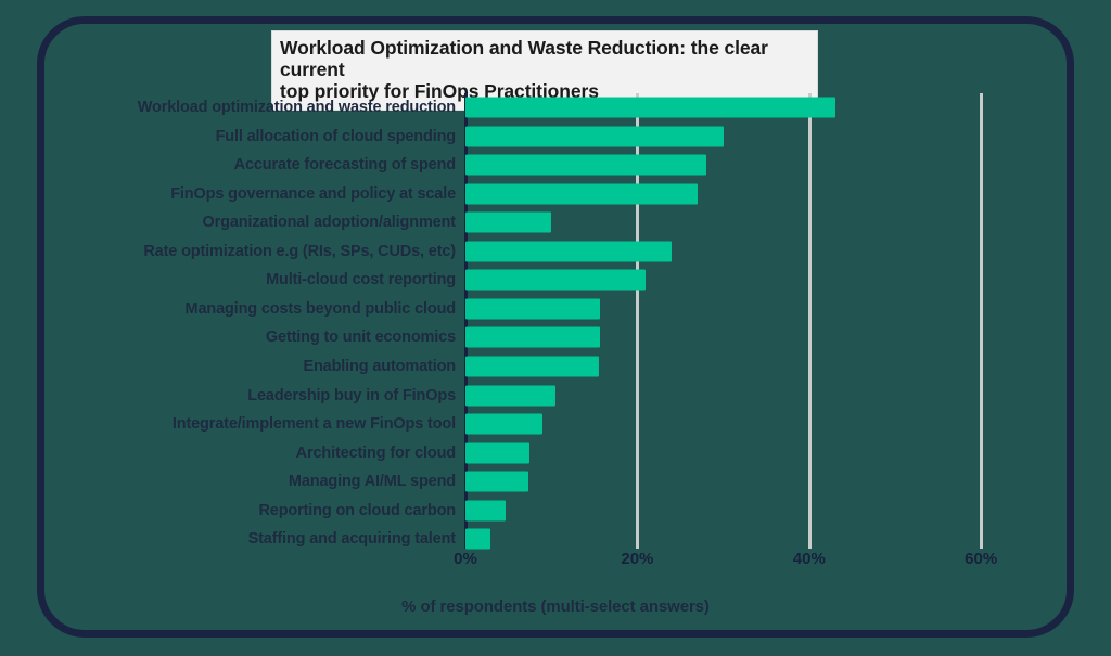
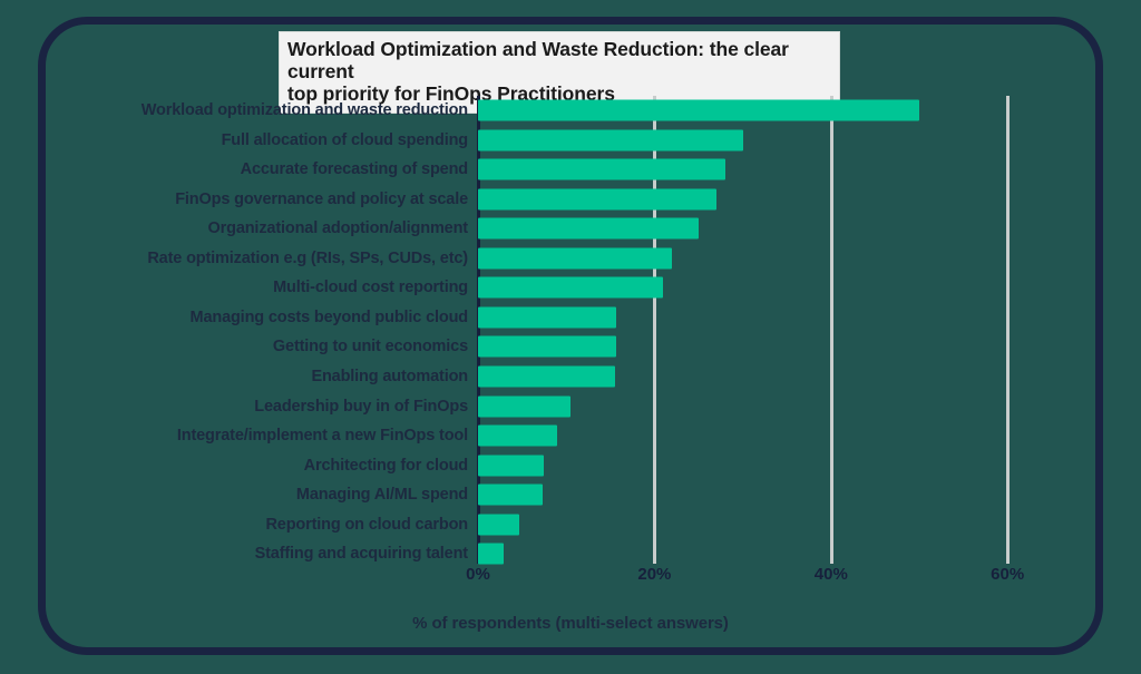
Workload optimization and waste reduction: 43% -> 50%
Organizational adoption/alignment: 10% -> 25%
Rate optimization e.g (RIs, SPs, CUDs, etc): 24% -> 22%
